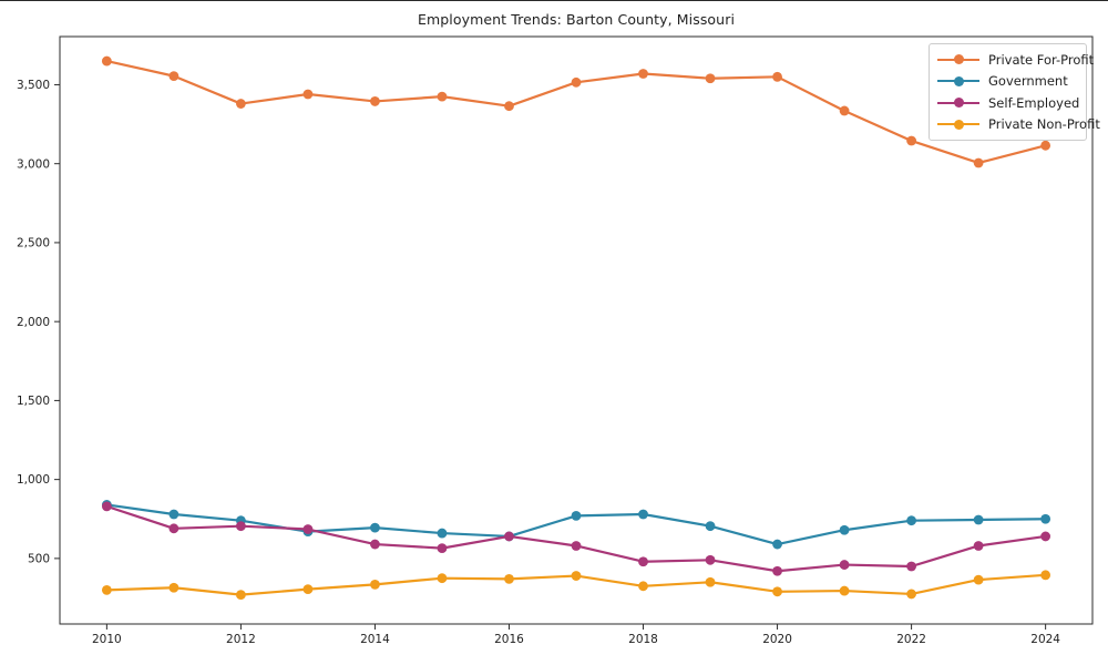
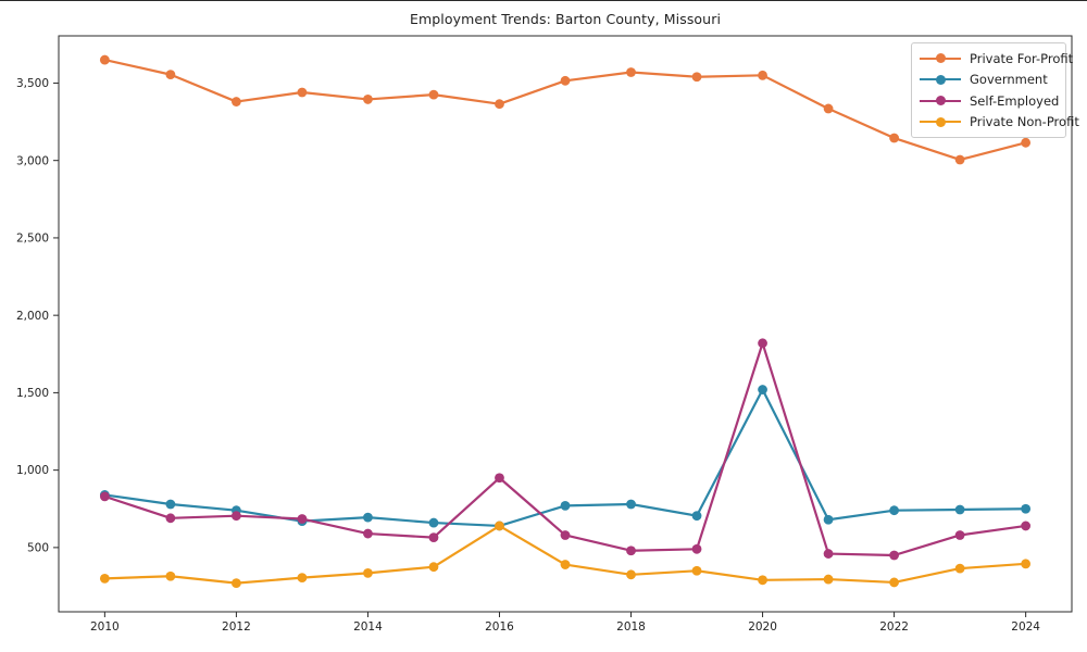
Self-Employed/2016: 640 -> 950
Private Non-Profit/2016: 370 -> 640
Government/2020: 590 -> 1520
Self-Employed/2020: 420 -> 1820
